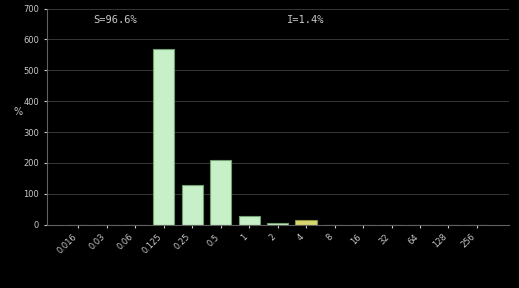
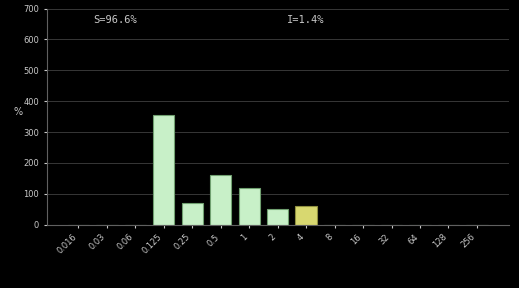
0.125: 570 -> 355
0.25: 130 -> 70
0.5: 210 -> 160
1: 28 -> 120
2: 4 -> 50
4: 14 -> 60
